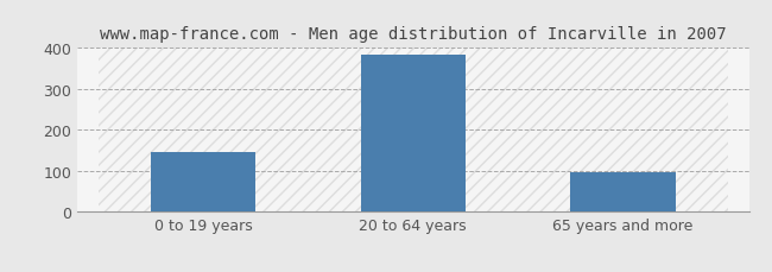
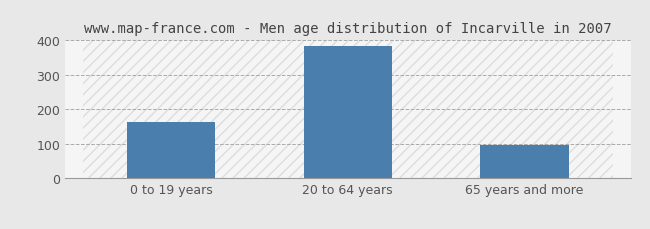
0 to 19 years: 145 -> 163
